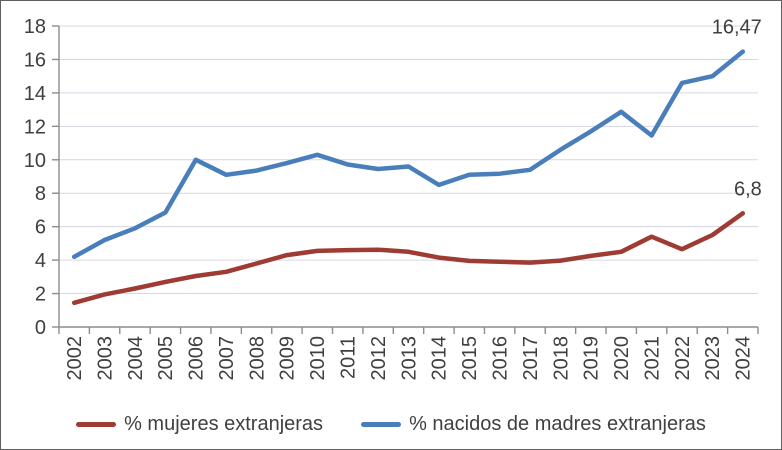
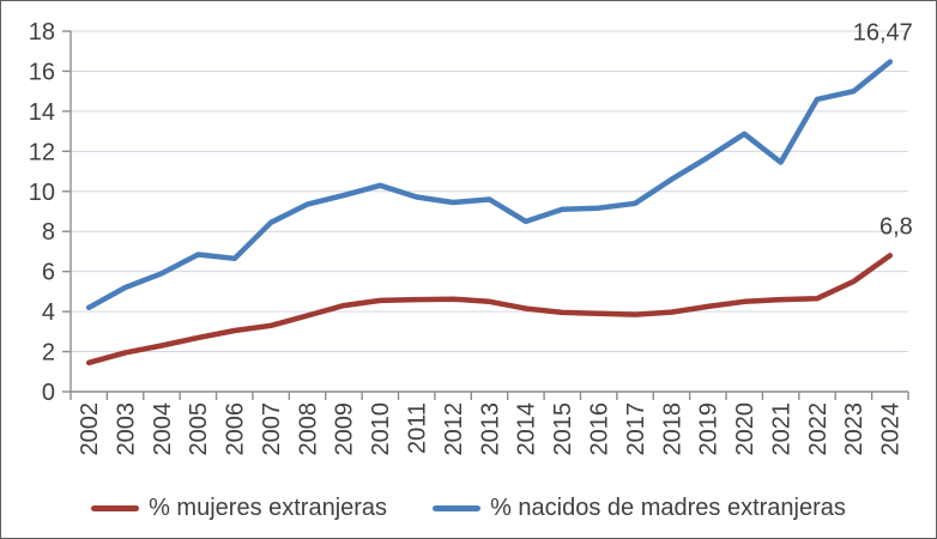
% nacidos de madres extranjeras/2006: 10.0 -> 6.7
% nacidos de madres extranjeras/2007: 9.1 -> 8.4
% mujeres extranjeras/2021: 5.4 -> 4.6
